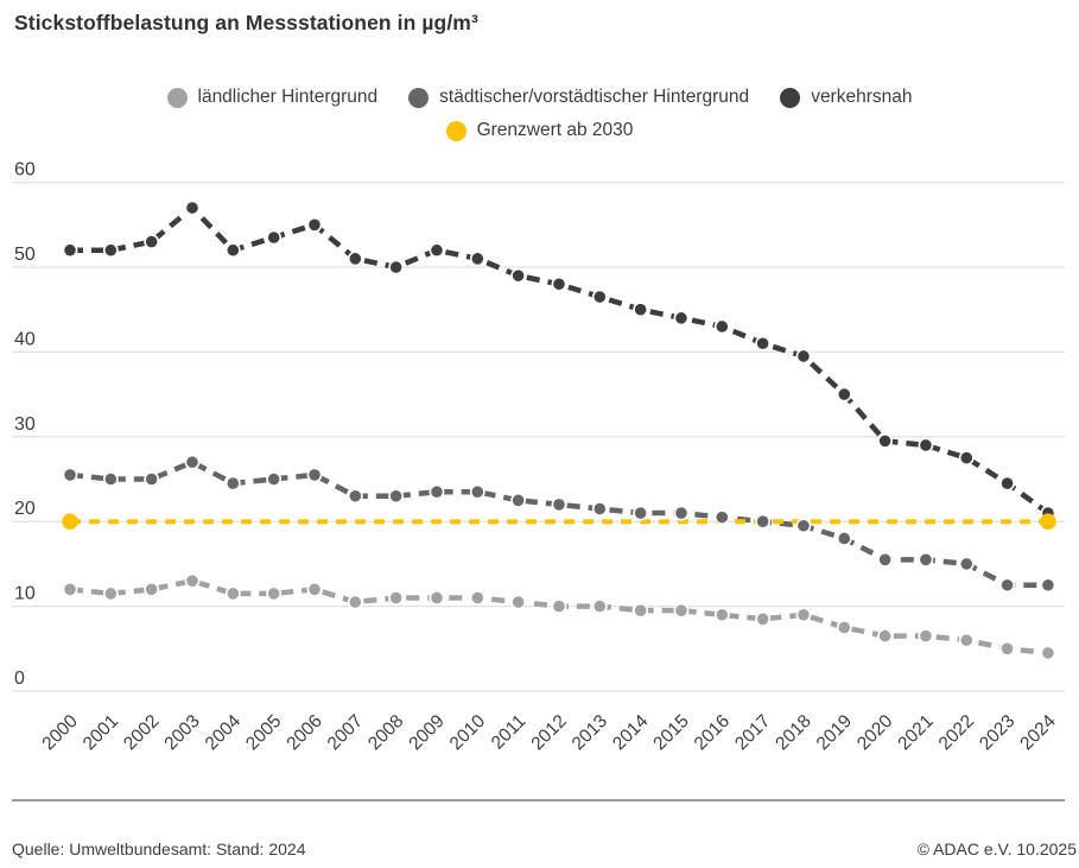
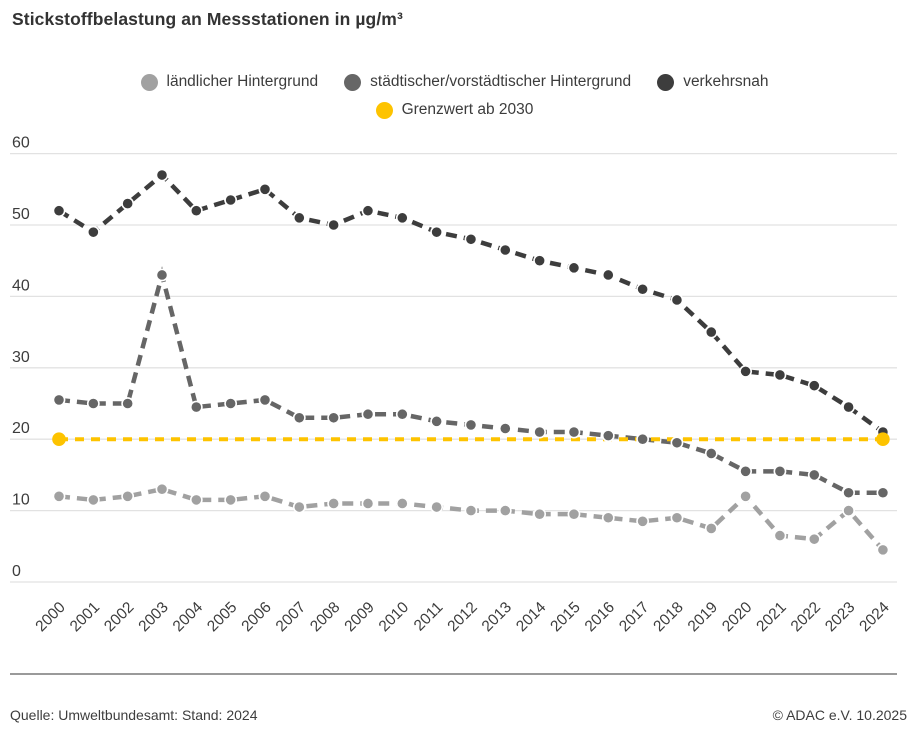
verkehrsnah/2001: 52 -> 49
städtischer/vorstädtischer Hintergrund/2003: 27 -> 43
ländlicher Hintergrund/2020: 6 -> 12
ländlicher Hintergrund/2023: 5 -> 10
